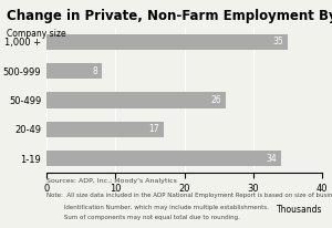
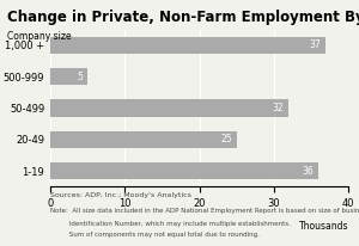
1,000 +: 35 -> 37
500-999: 8 -> 5
50-499: 26 -> 32
20-49: 17 -> 25
1-19: 34 -> 36
